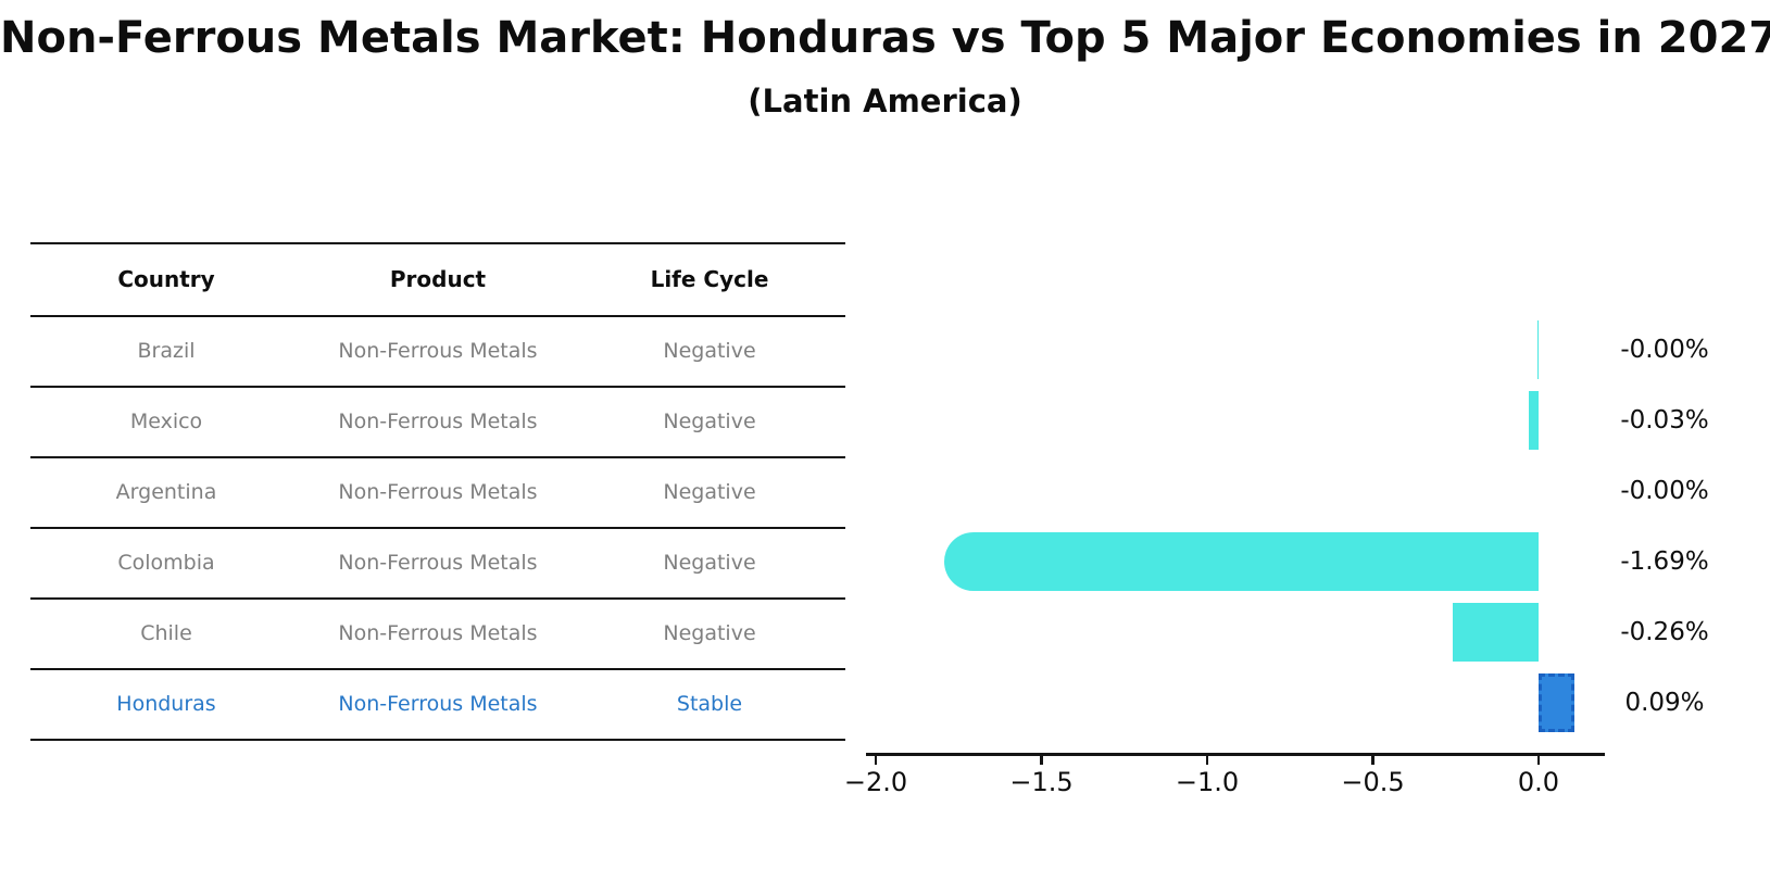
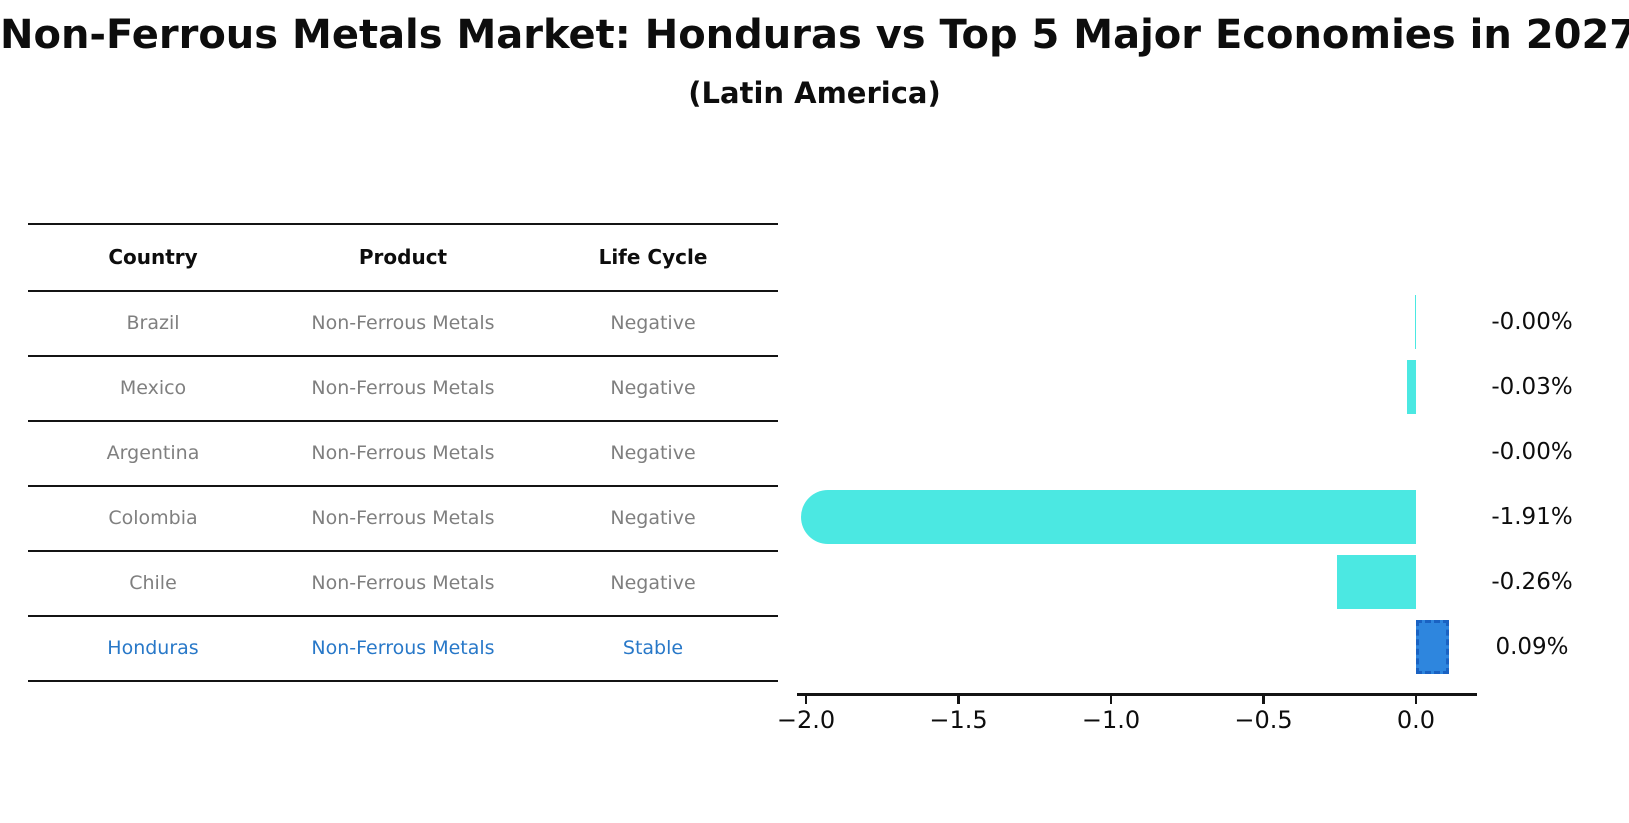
Colombia: -1.69% -> -1.91%
